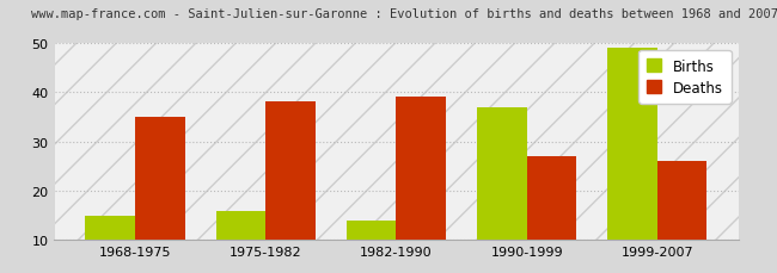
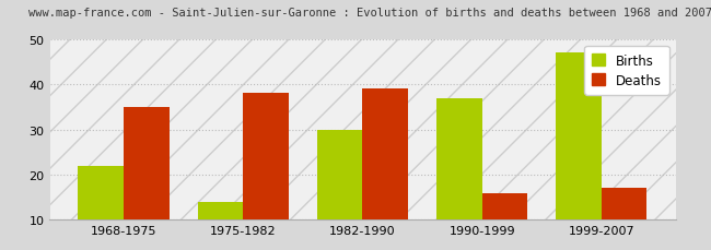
Births/1968-1975: 15 -> 22
Births/1975-1982: 16 -> 14
Births/1982-1990: 14 -> 30
Deaths/1990-1999: 27 -> 16
Births/1999-2007: 49 -> 47
Deaths/1999-2007: 26 -> 17
